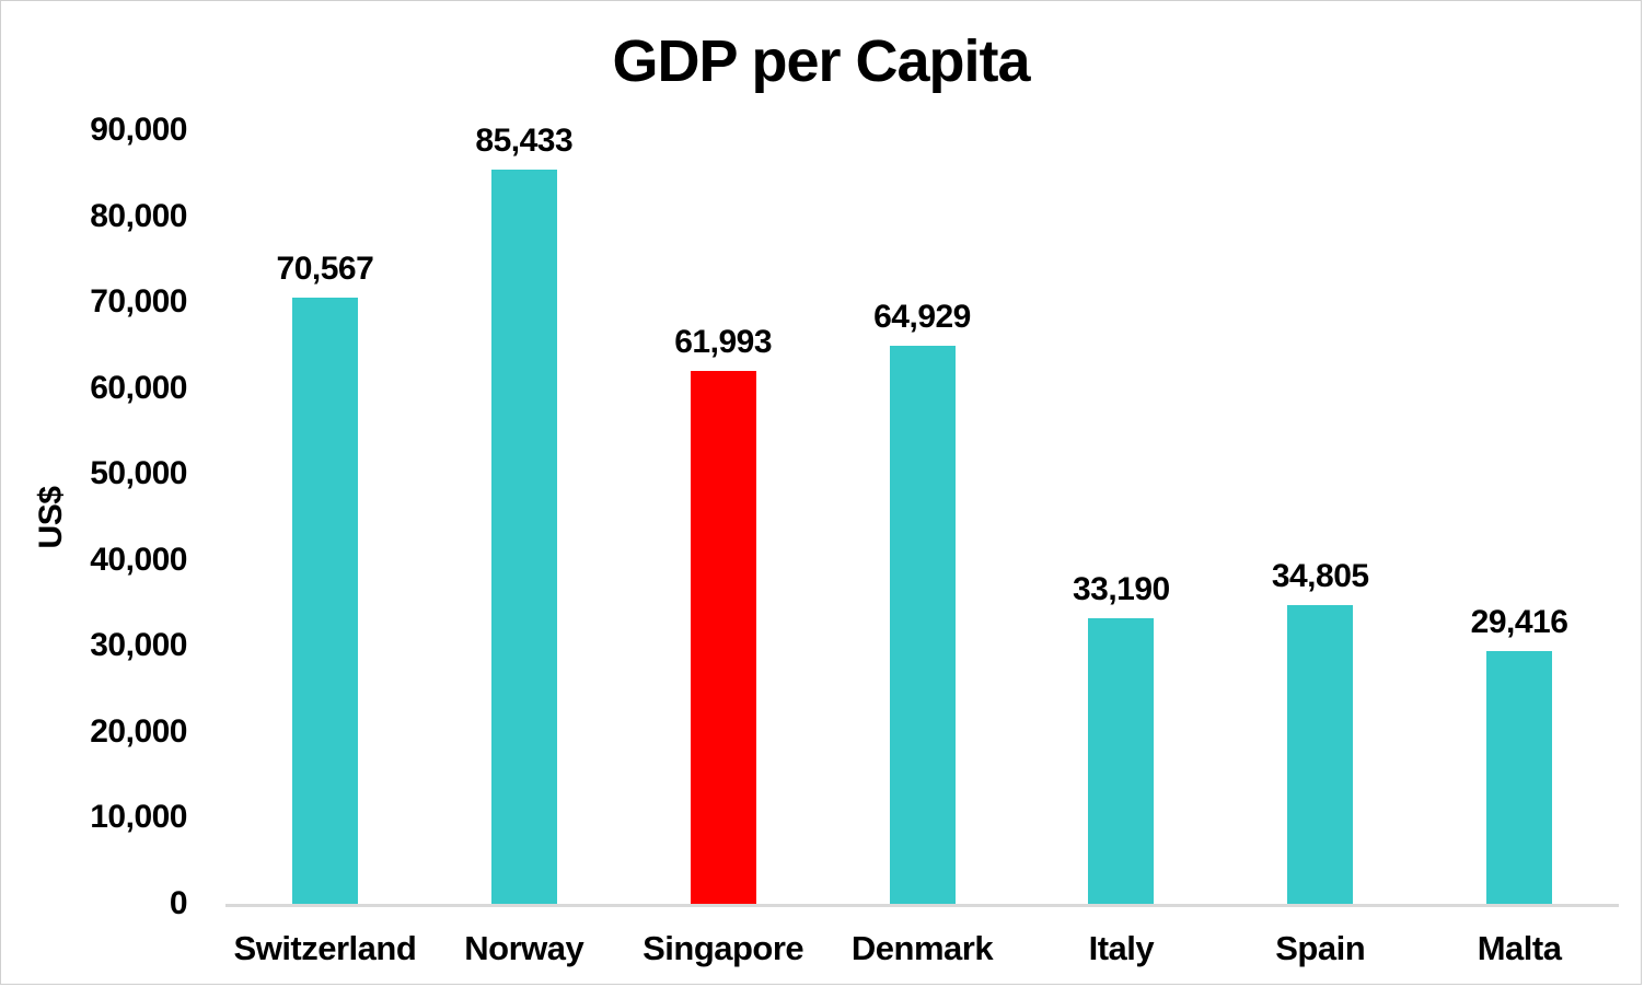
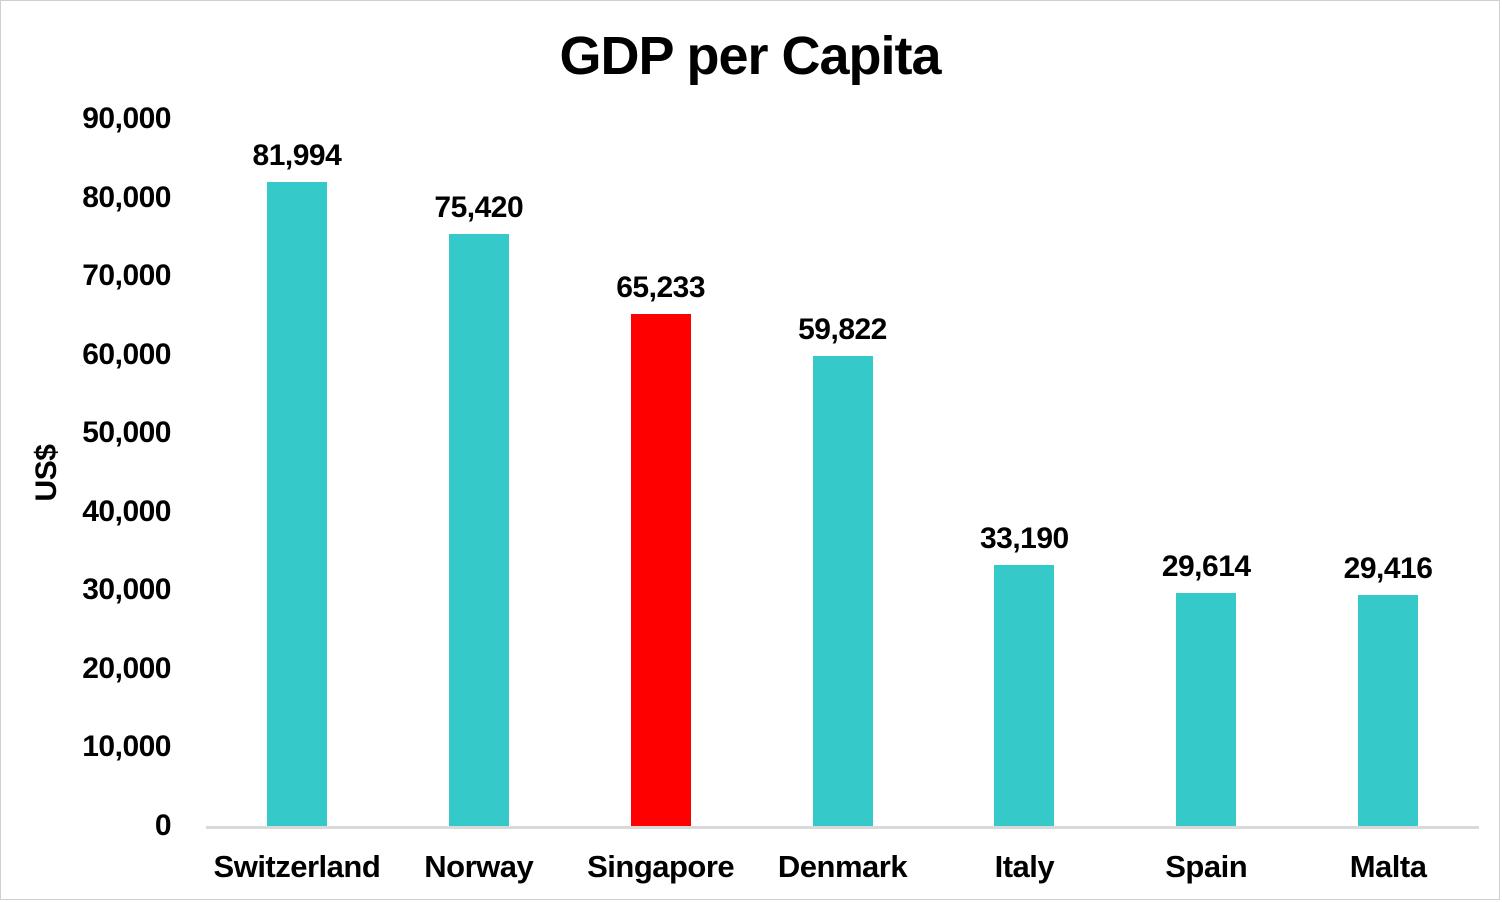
Switzerland: 70,567 -> 81,994
Norway: 85,433 -> 75,420
Singapore: 61,993 -> 65,233
Denmark: 64,929 -> 59,822
Spain: 34,805 -> 29,614
